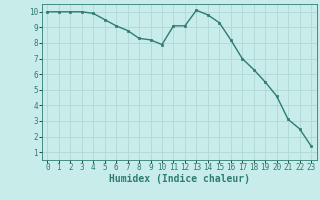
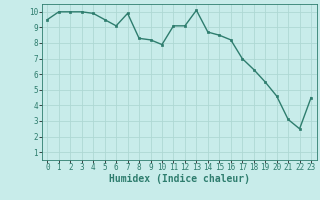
0: 10.0 -> 9.5
7: 8.8 -> 9.9
14: 9.8 -> 8.7
15: 9.3 -> 8.5
23: 1.4 -> 4.5
